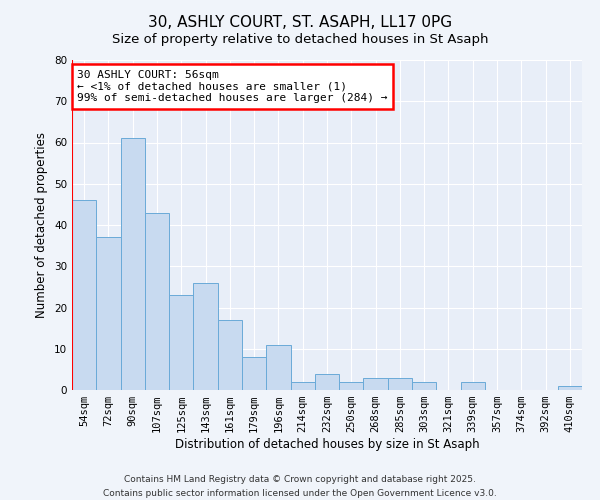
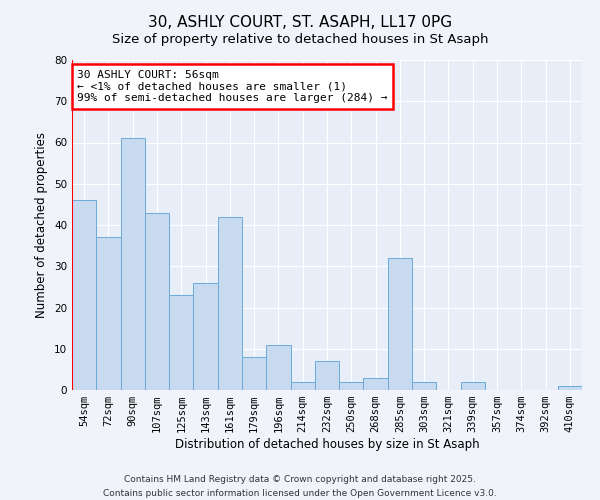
161sqm: 17 -> 42
232sqm: 4 -> 7
285sqm: 3 -> 32
